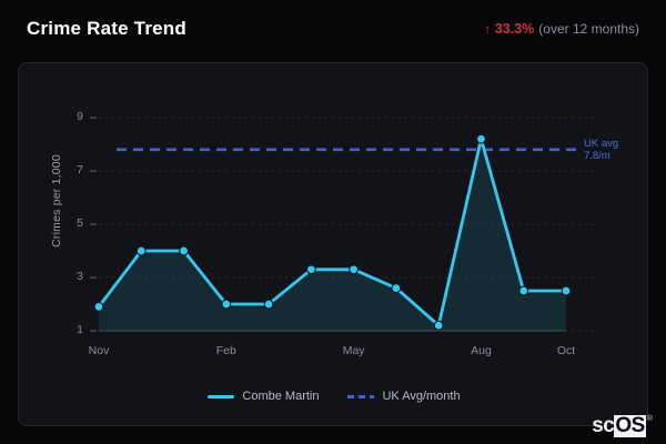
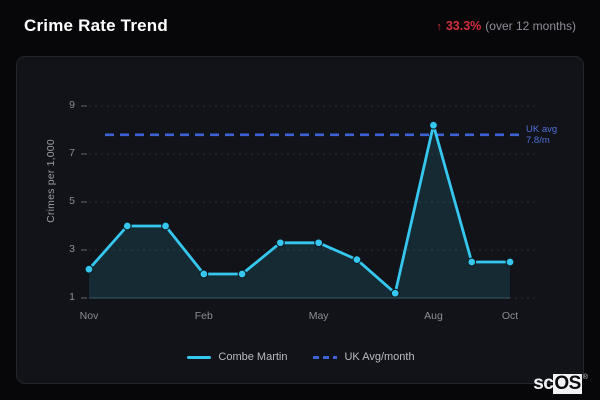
Nov: 1.9 -> 2.2
